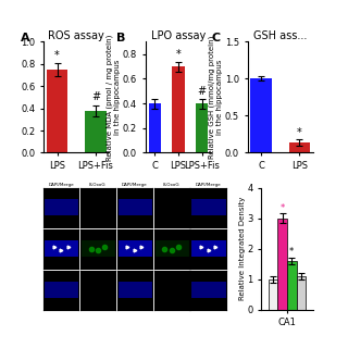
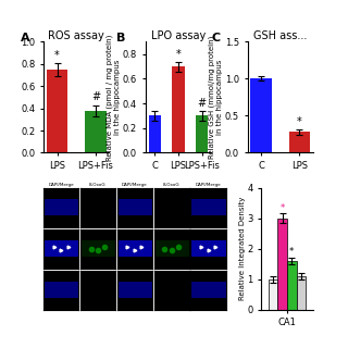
LPO assay/C: 0.4 -> 0.3
LPO assay/LPS+Fis: 0.4 -> 0.3
GSH ass.../LPS: 0.14 -> 0.28
